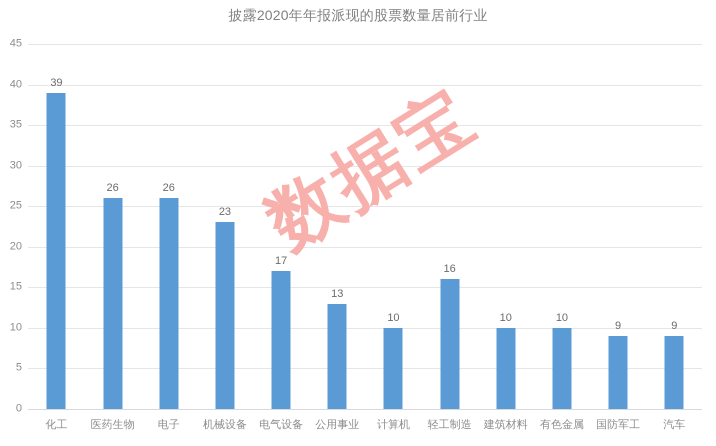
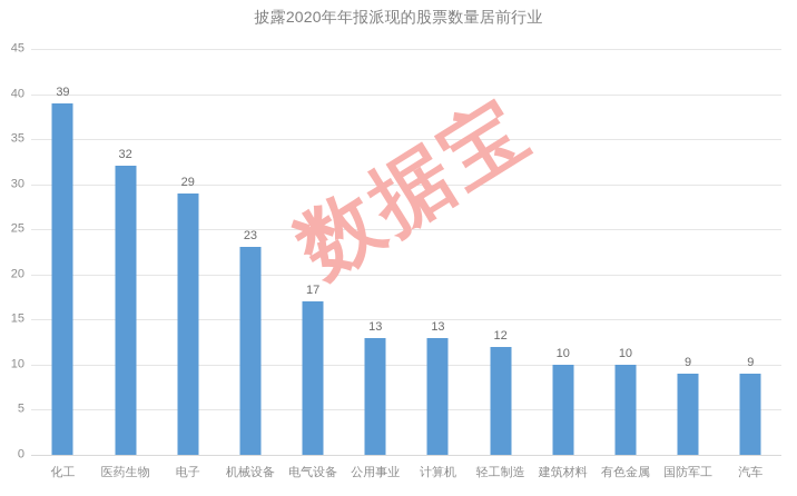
医药生物: 26 -> 32
电子: 26 -> 29
计算机: 10 -> 13
轻工制造: 16 -> 12
